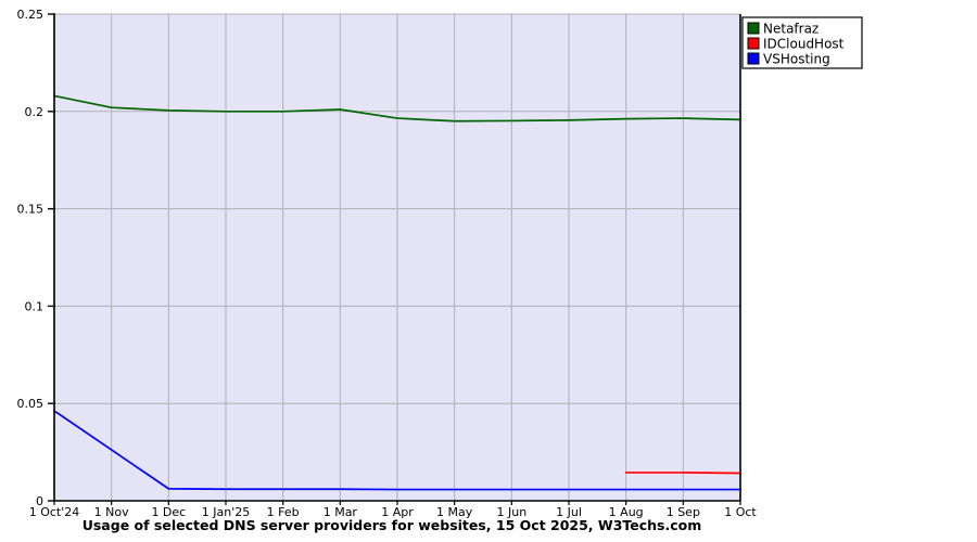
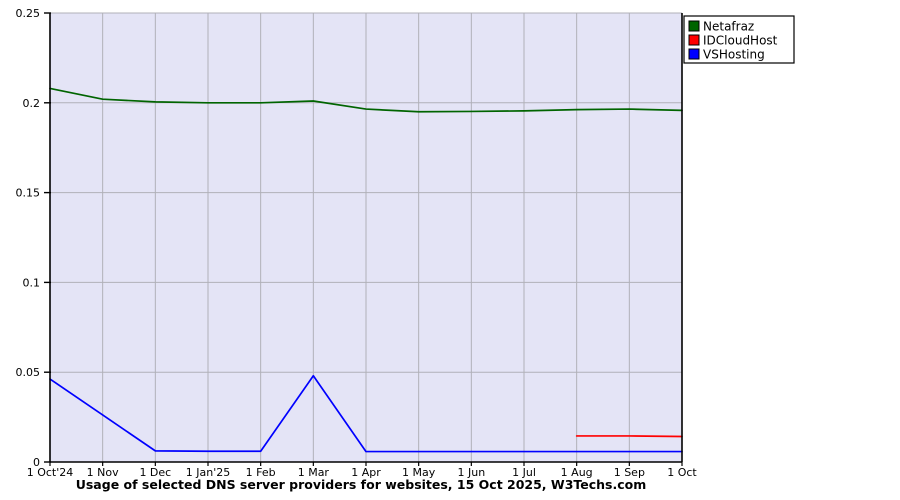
VSHosting/1 Mar: 0.006 -> 0.048
